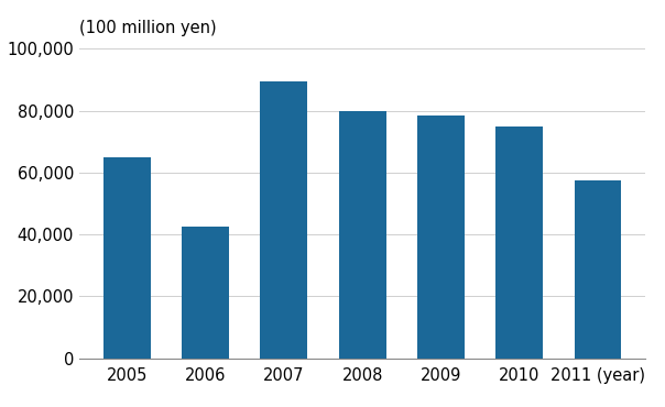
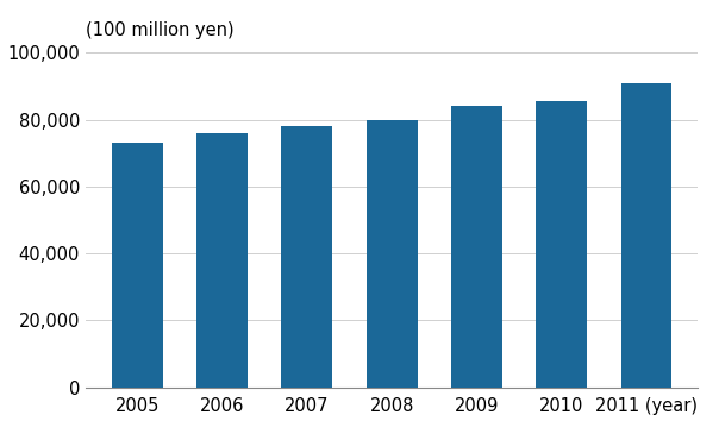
2005: 65,000 -> 73,000
2006: 42,500 -> 76,000
2007: 89,500 -> 78,200
2009: 78,500 -> 84,000
2010: 75,000 -> 85,500
2011 (year): 57,500 -> 91,000
